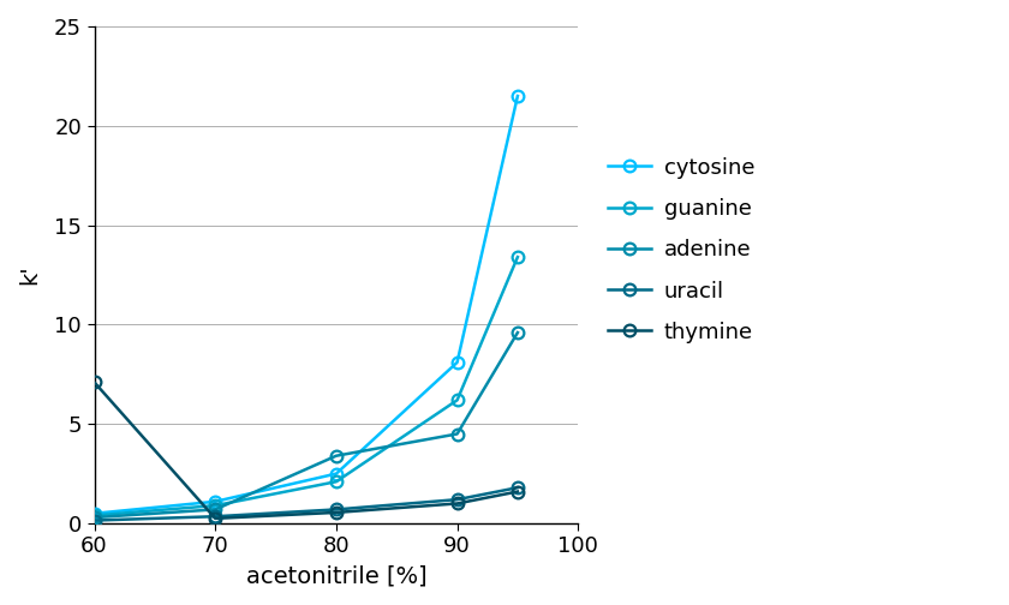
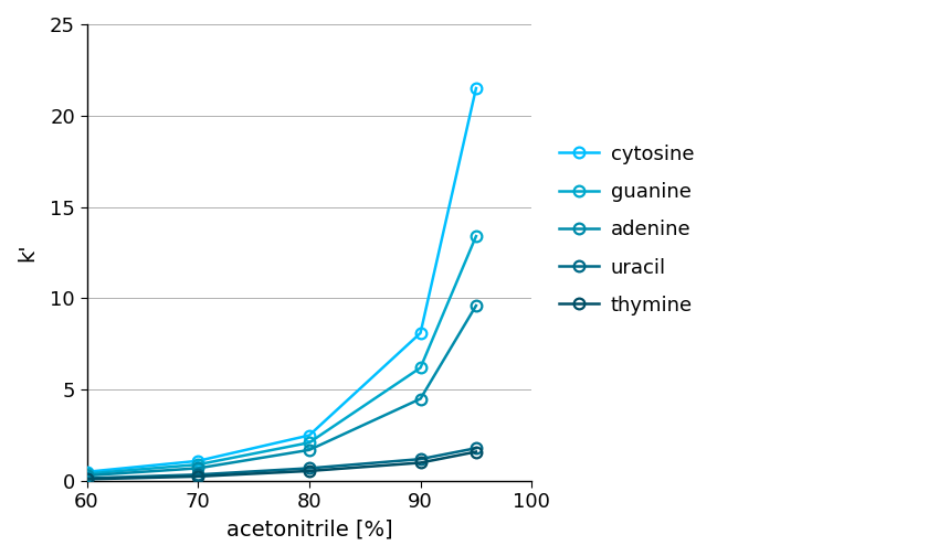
thymine/60: 7.1 -> 0.1
adenine/80: 3.4 -> 1.7
